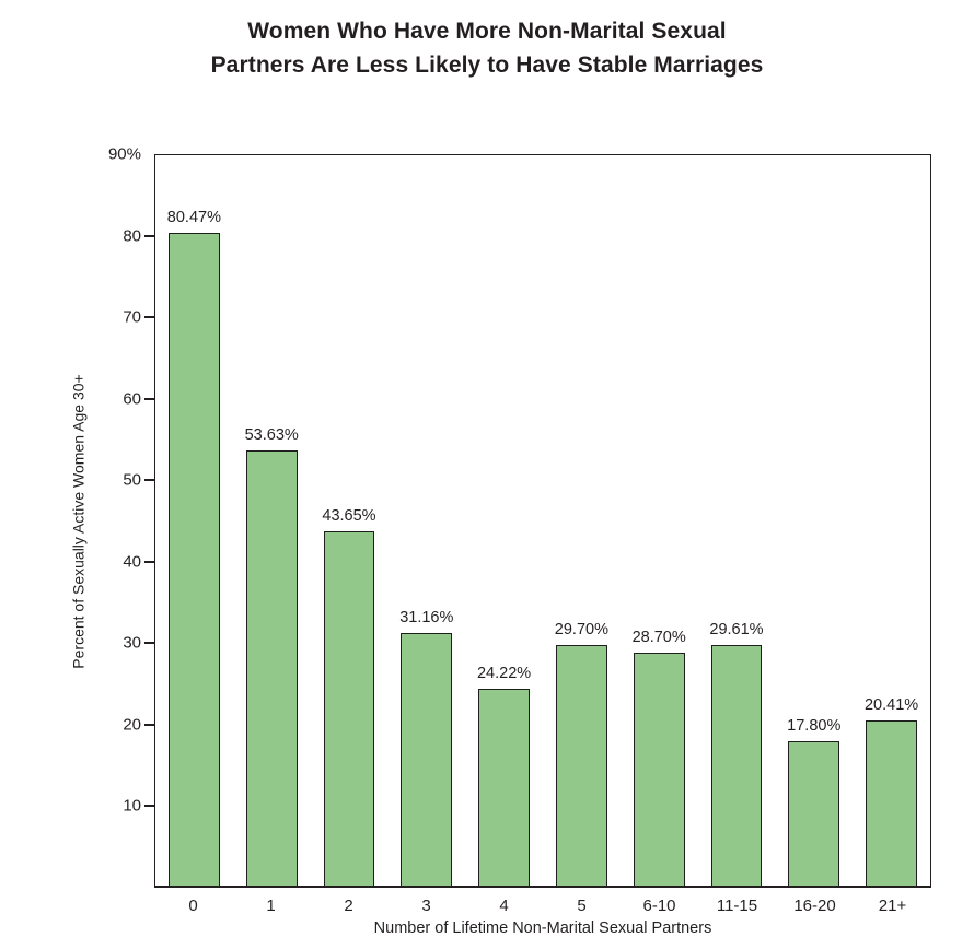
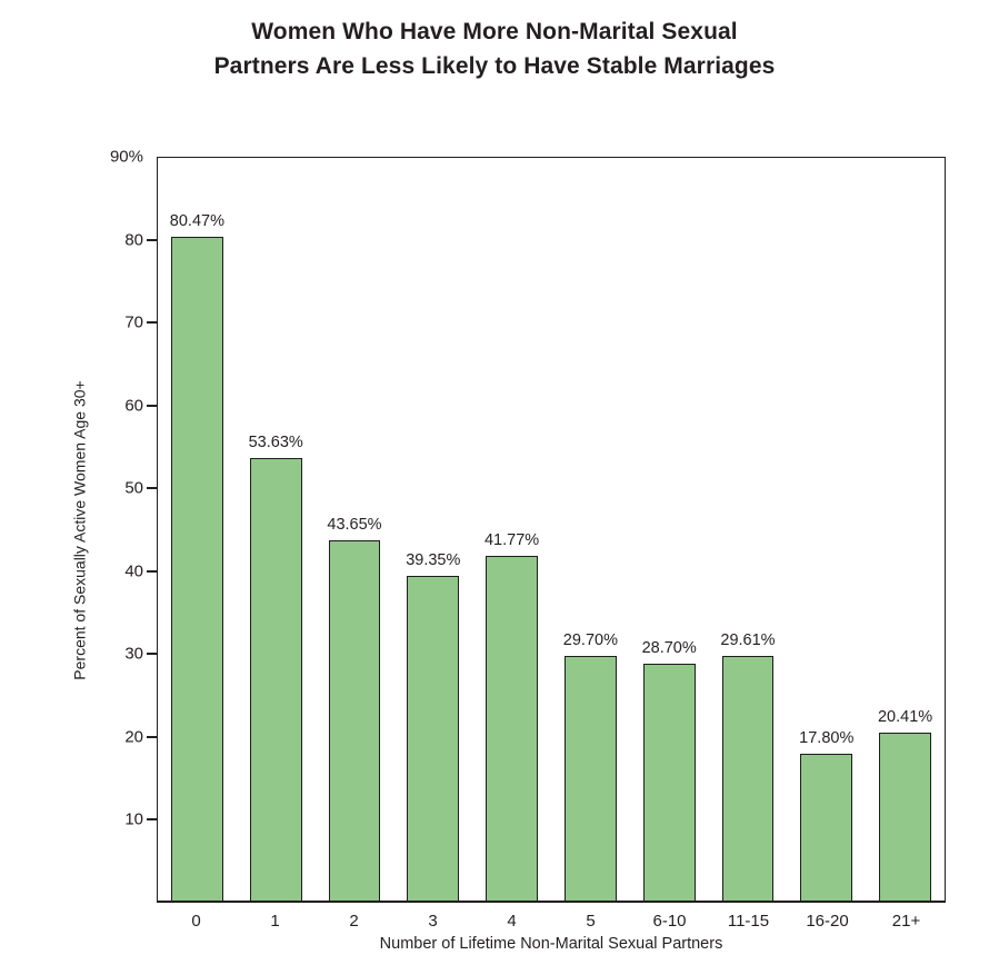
3: 31.16% -> 39.35%
4: 24.22% -> 41.77%
